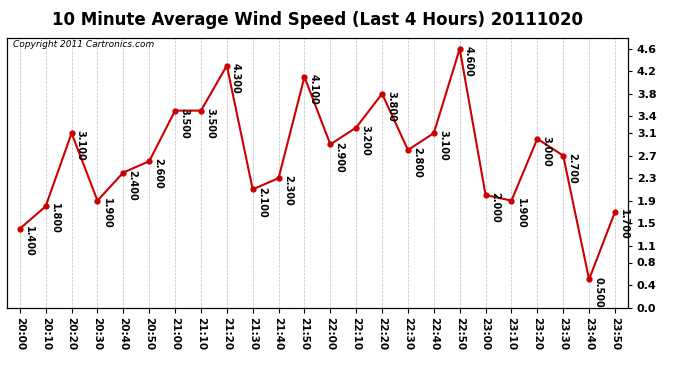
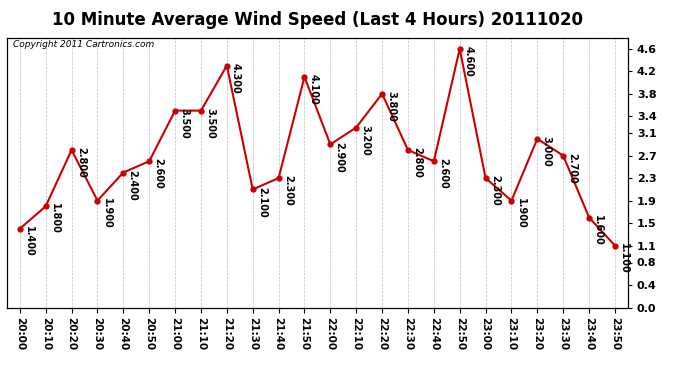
20:20: 3.100 -> 2.800
22:40: 3.100 -> 2.600
23:00: 2.000 -> 2.300
23:40: 0.500 -> 1.600
23:50: 1.700 -> 1.100
